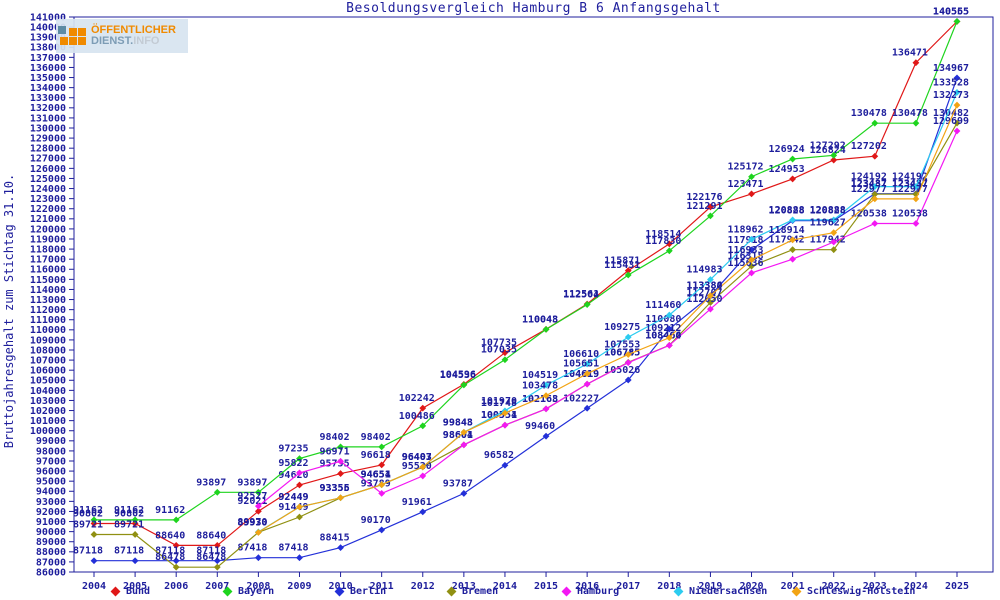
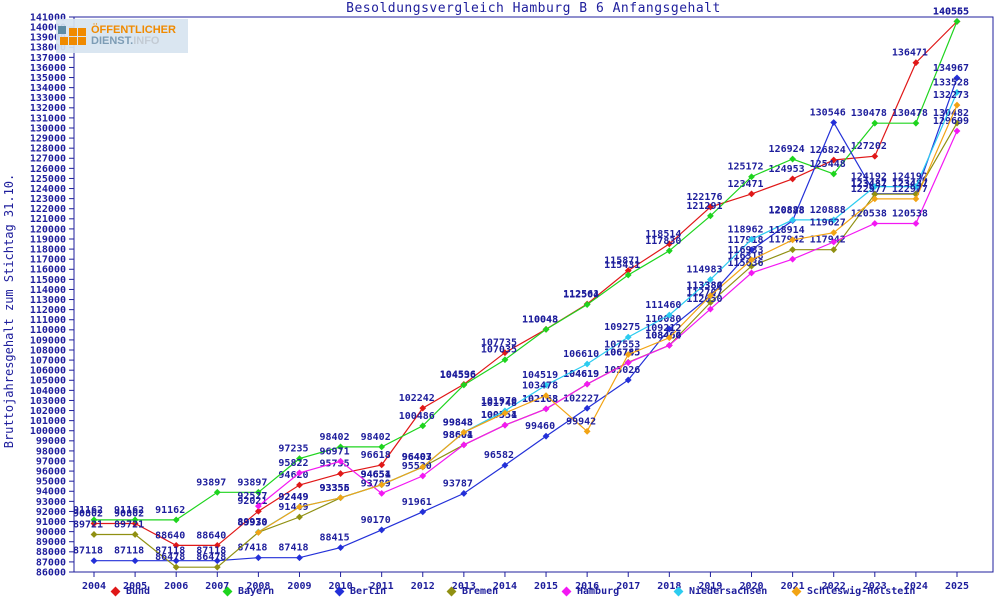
Schleswig-Holstein/2016: 105651 -> 99942
Bayern/2022: 127292 -> 125448
Berlin/2022: 120828 -> 130546
